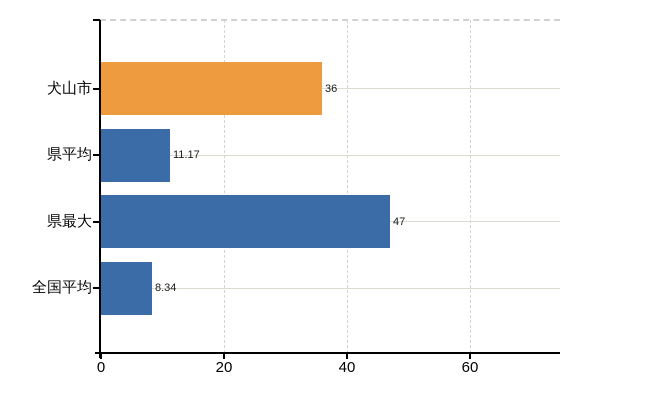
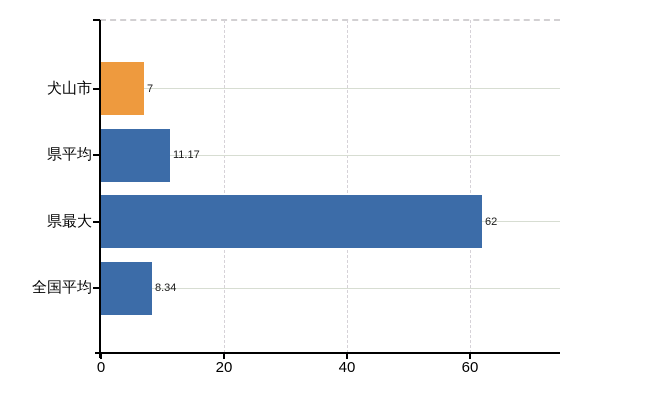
犬山市: 36 -> 7
県最大: 47 -> 62
